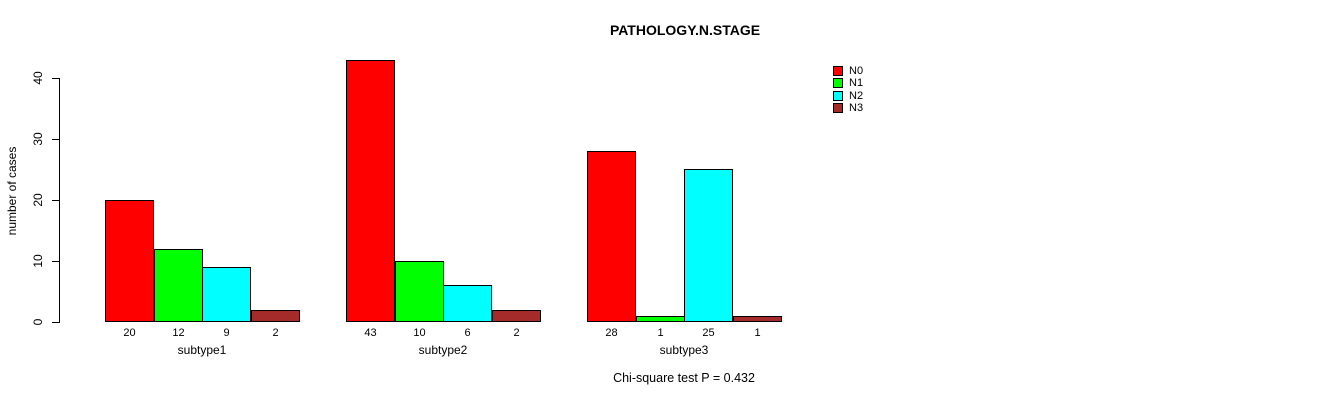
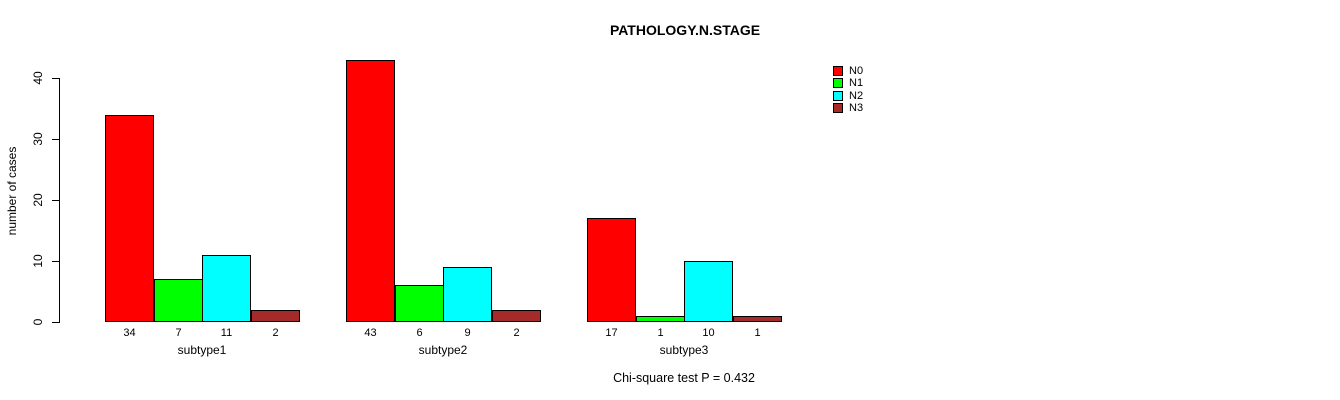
N0/subtype1: 20 -> 34
N1/subtype1: 12 -> 7
N2/subtype1: 9 -> 11
N1/subtype2: 10 -> 6
N2/subtype2: 6 -> 9
N0/subtype3: 28 -> 17
N2/subtype3: 25 -> 10
